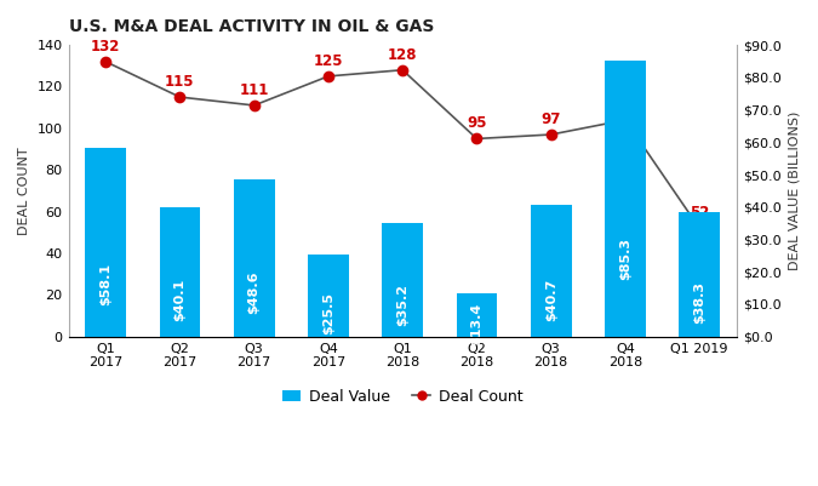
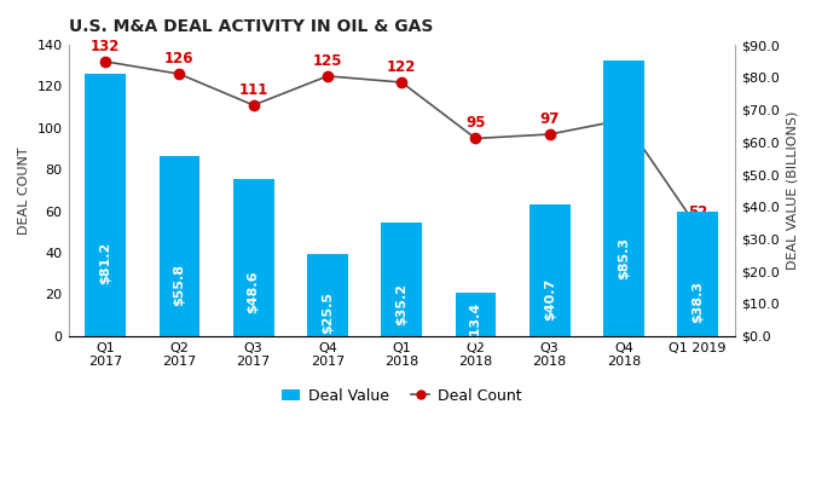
Deal Value/Q1 2017: $58.1 -> $81.2
Deal Value/Q2 2017: $40.1 -> $55.8
Deal Count/Q2 2017: 115 -> 126
Deal Count/Q1 2018: 128 -> 122
